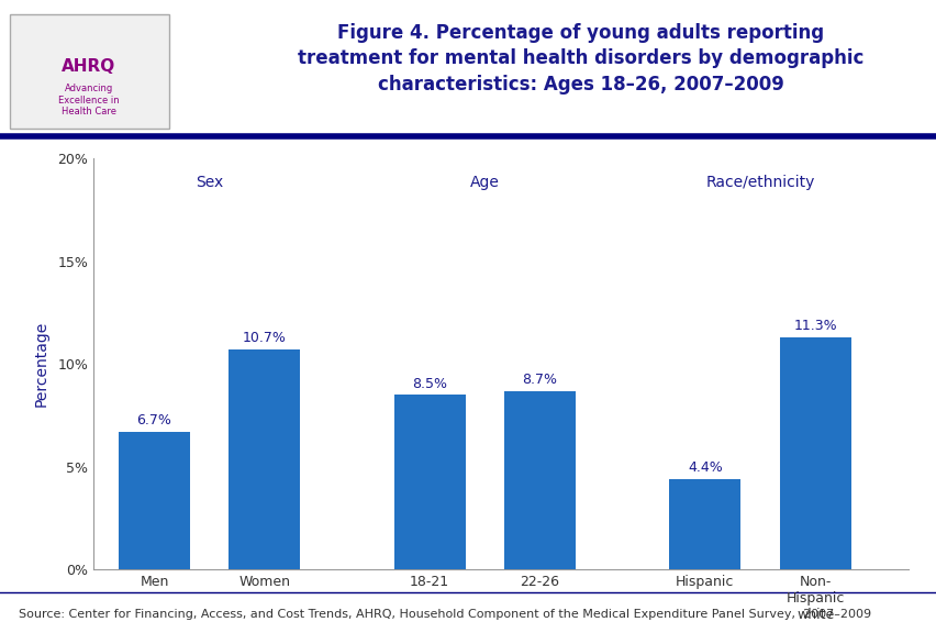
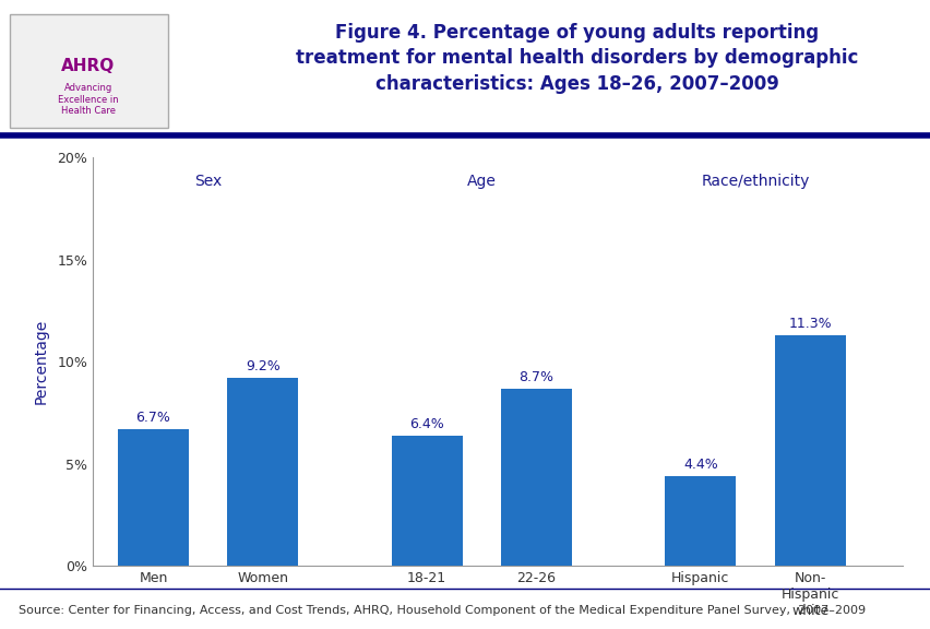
Women: 10.7% -> 9.2%
18-21: 8.5% -> 6.4%
